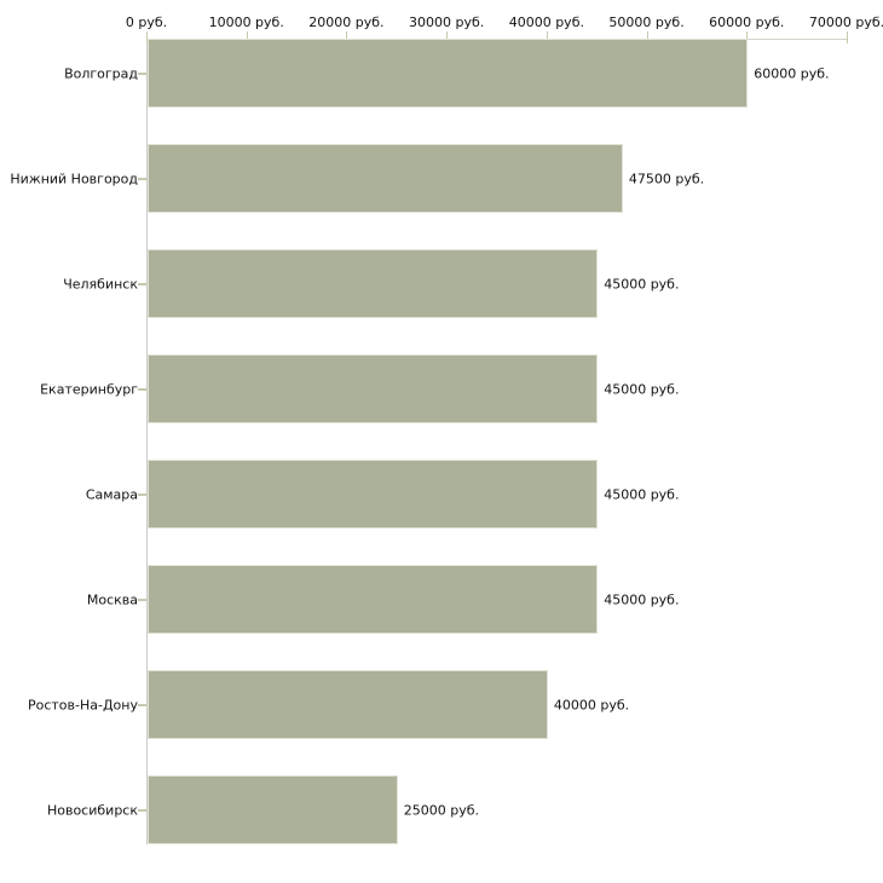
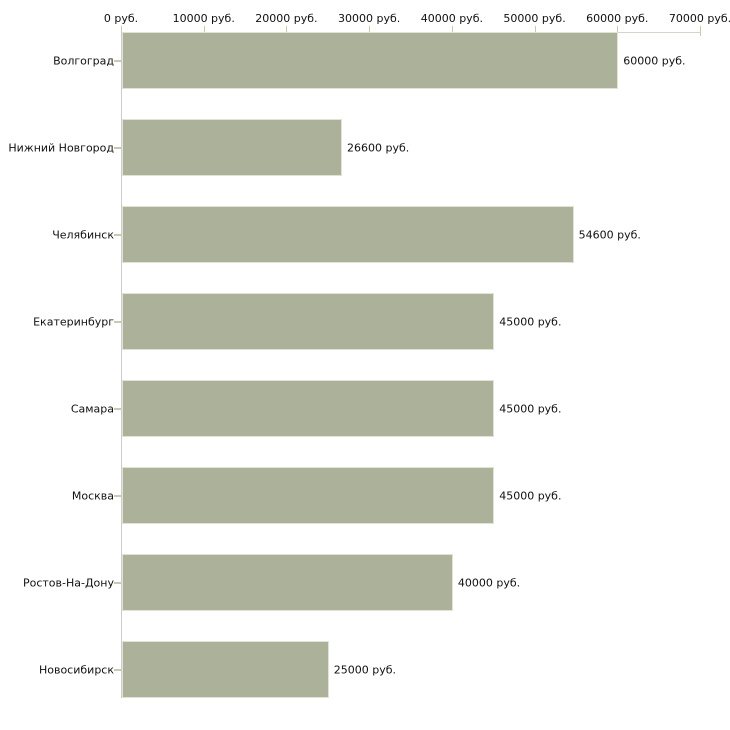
Нижний Новгород: 47500 -> 26600
Челябинск: 45000 -> 54600
